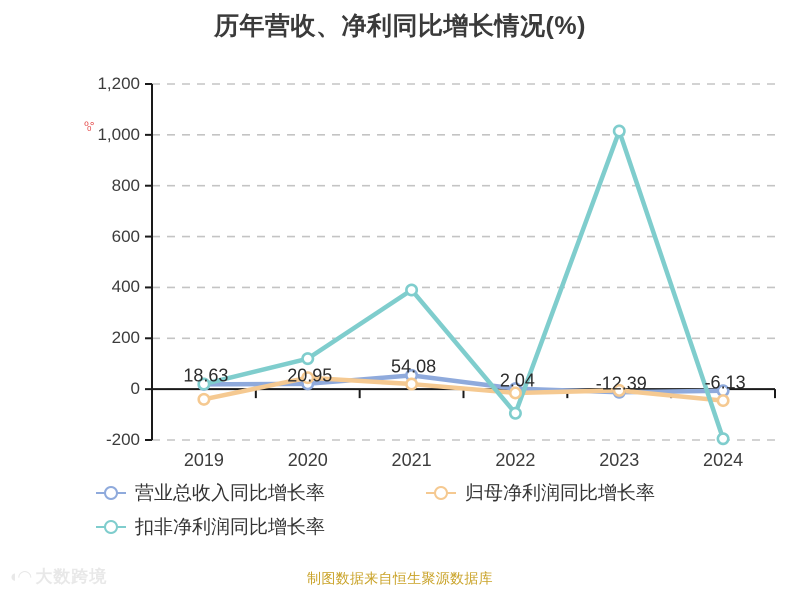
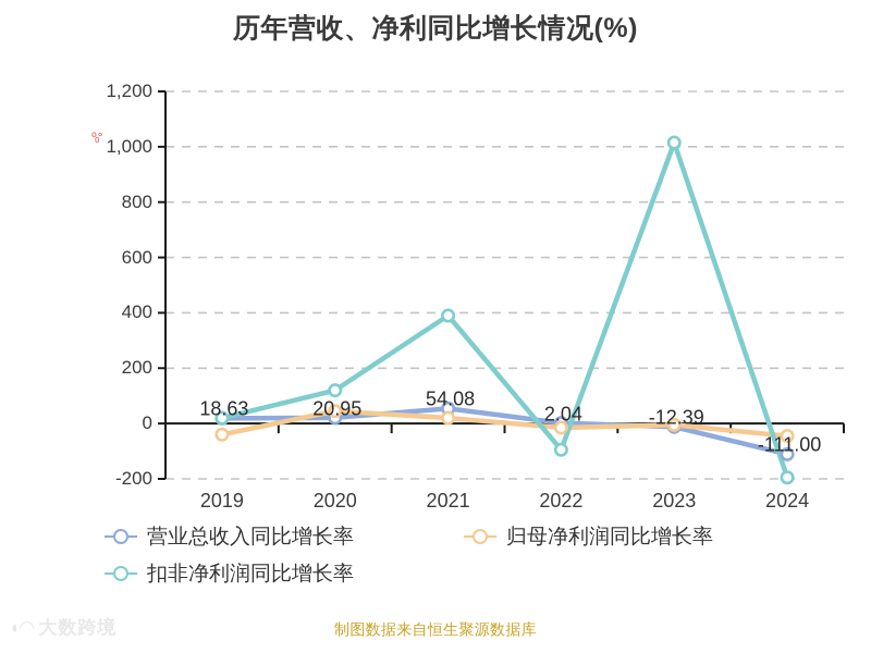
营业总收入同比增长率/2024: -6.13 -> -111.00
